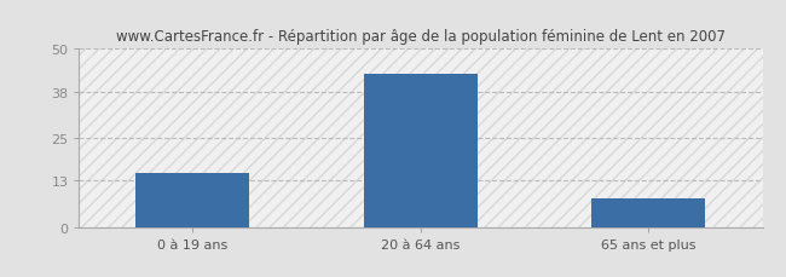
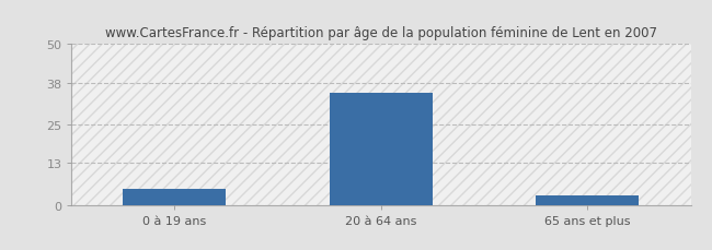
0 à 19 ans: 15 -> 5
20 à 64 ans: 43 -> 35
65 ans et plus: 8 -> 3
